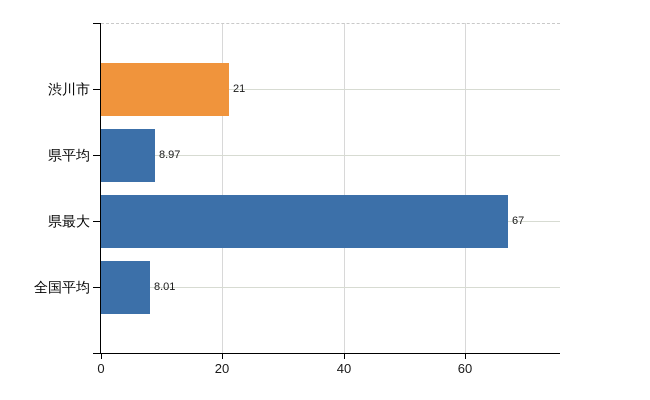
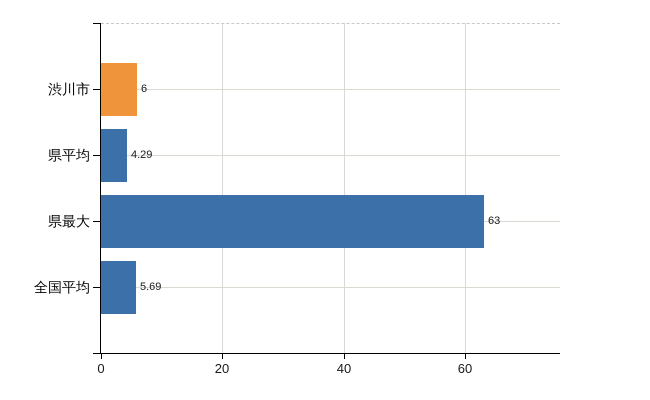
渋川市: 21 -> 6
県平均: 8.97 -> 4.29
県最大: 67 -> 63
全国平均: 8.01 -> 5.69
